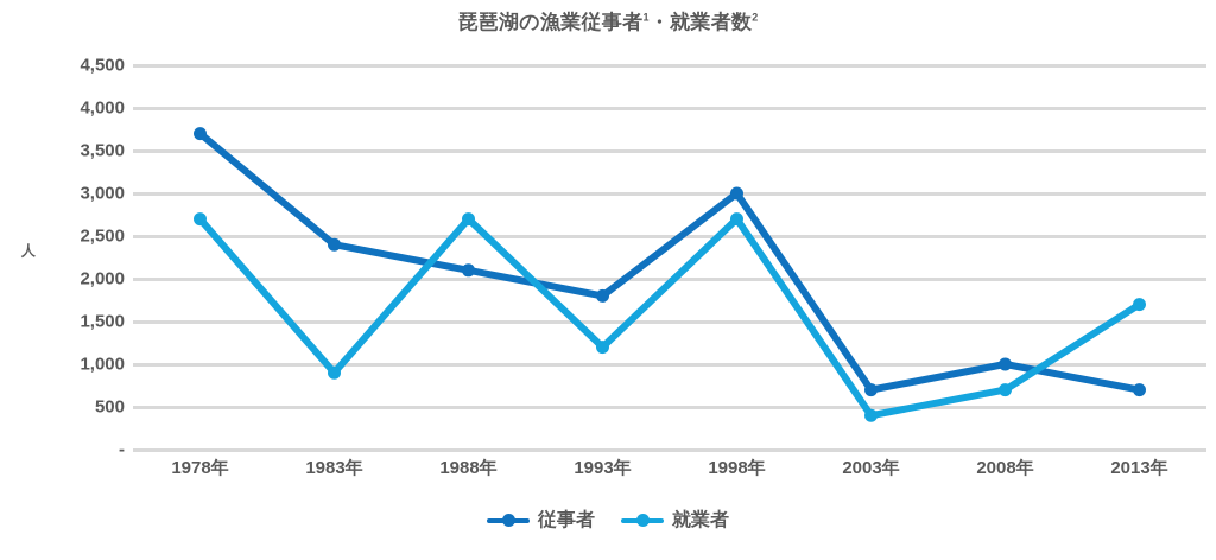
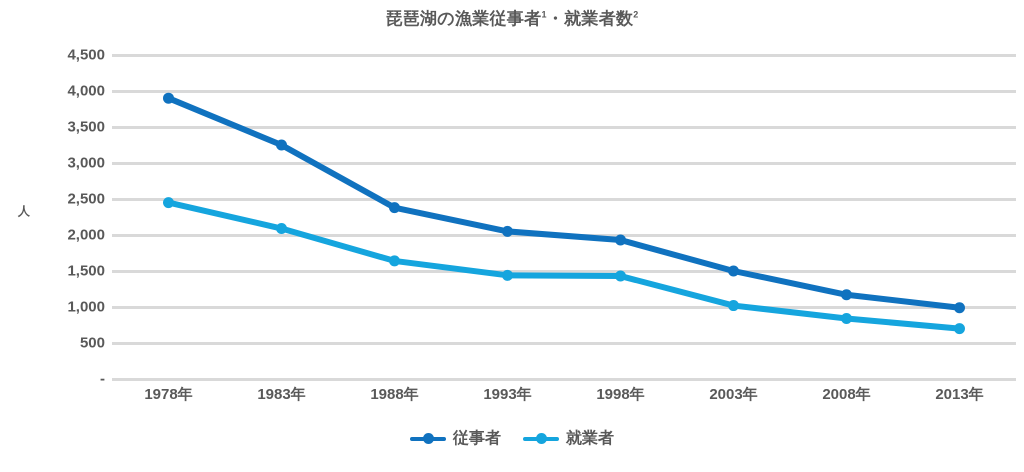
従事者/1978年: 3700 -> 3900
就業者/1978年: 2700 -> 2400
従事者/1983年: 2400 -> 3200
就業者/1983年: 900 -> 2100
従事者/1988年: 2100 -> 2400
就業者/1988年: 2700 -> 1600
従事者/1993年: 1800 -> 2000
就業者/1993年: 1200 -> 1400
従事者/1998年: 3000 -> 1900
就業者/1998年: 2700 -> 1400
従事者/2003年: 700 -> 1500
就業者/2003年: 400 -> 1000
従事者/2008年: 1000 -> 1200
就業者/2008年: 700 -> 800
従事者/2013年: 700 -> 1000
就業者/2013年: 1700 -> 700
